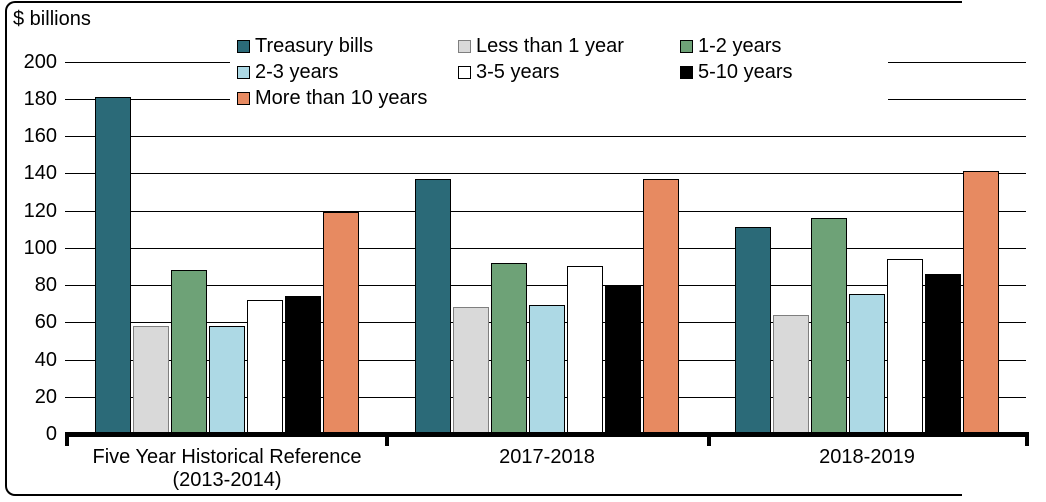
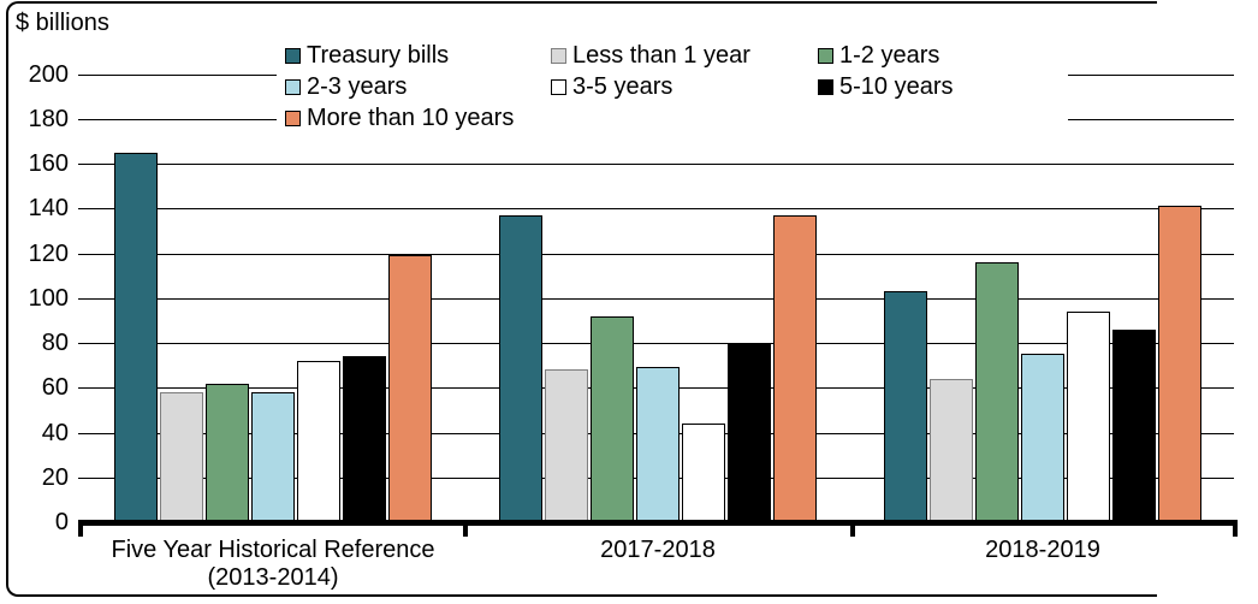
Treasury bills/Five Year Historical Reference (2013-2014): 181 -> 165
1-2 years/Five Year Historical Reference (2013-2014): 88 -> 62
3-5 years/2017-2018: 90 -> 44
Treasury bills/2018-2019: 111 -> 103
